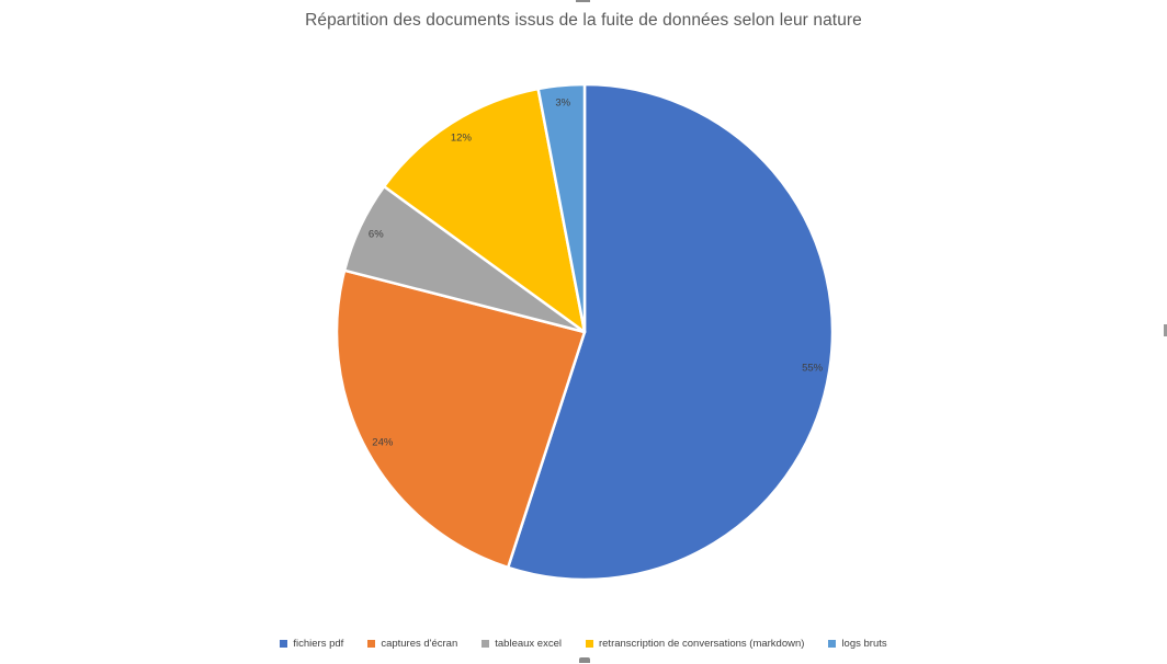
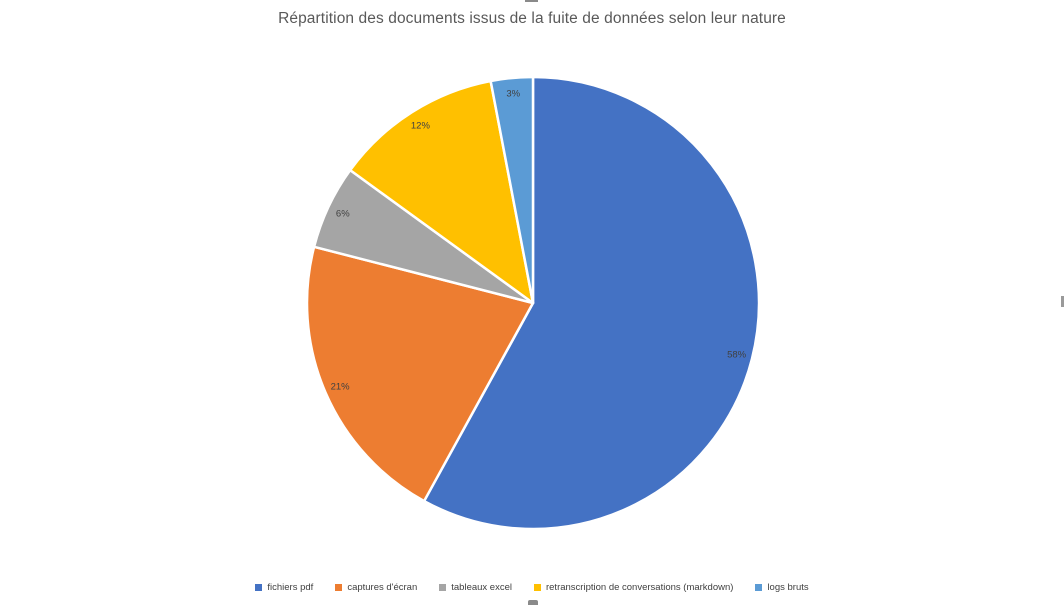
fichiers pdf: 55% -> 58%
captures d'écran: 24% -> 21%
